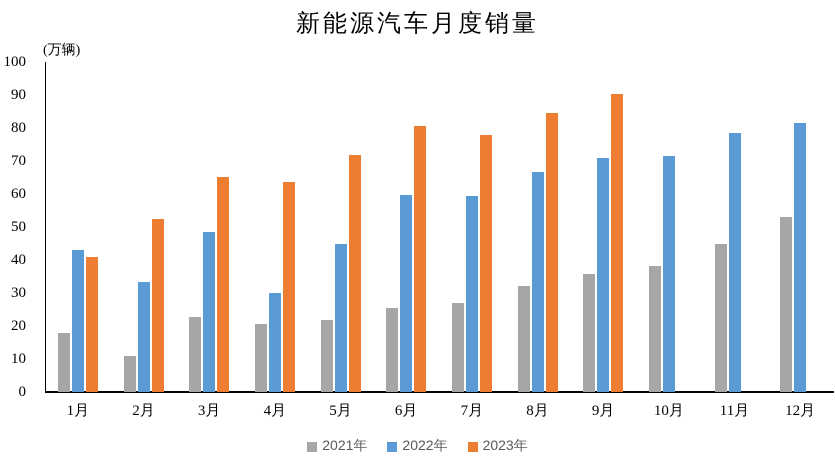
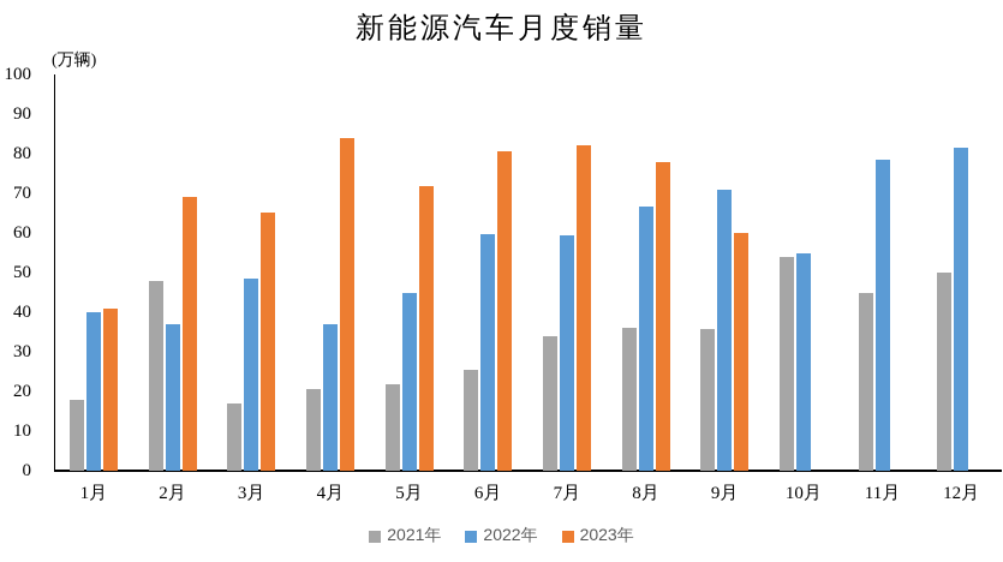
2022年/1月: 43 -> 40
2021年/2月: 11 -> 48
2022年/2月: 33 -> 37
2023年/2月: 52 -> 69
2021年/3月: 23 -> 17
2022年/4月: 30 -> 37
2023年/4月: 64 -> 84
2021年/7月: 27 -> 34
2023年/7月: 78 -> 82
2021年/8月: 32 -> 36
2023年/8月: 85 -> 78
2023年/9月: 90 -> 60
2021年/10月: 38 -> 54
2022年/10月: 71 -> 55
2021年/12月: 53 -> 50
